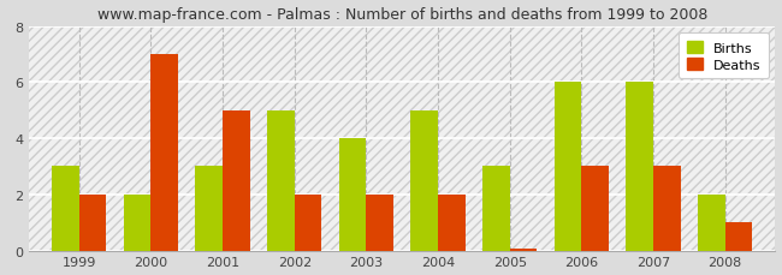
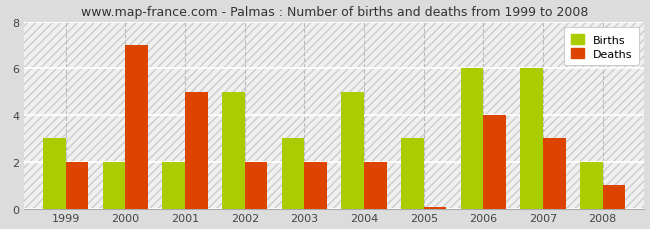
Births/2001: 3 -> 2
Births/2003: 4 -> 3
Deaths/2006: 3.00 -> 4.00
